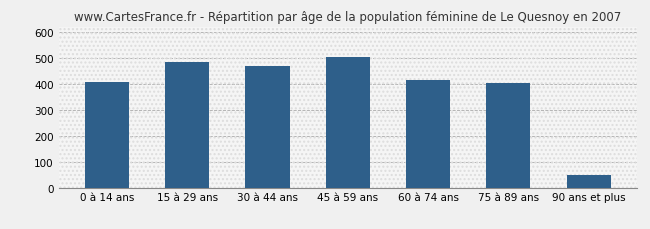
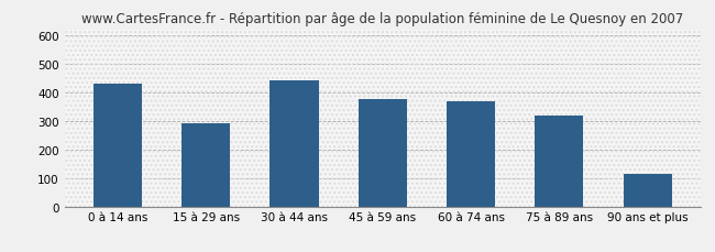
0 à 14 ans: 405 -> 430
15 à 29 ans: 485 -> 290
30 à 44 ans: 470 -> 440
45 à 59 ans: 503 -> 375
60 à 74 ans: 413 -> 370
75 à 89 ans: 403 -> 320
90 ans et plus: 48 -> 115
